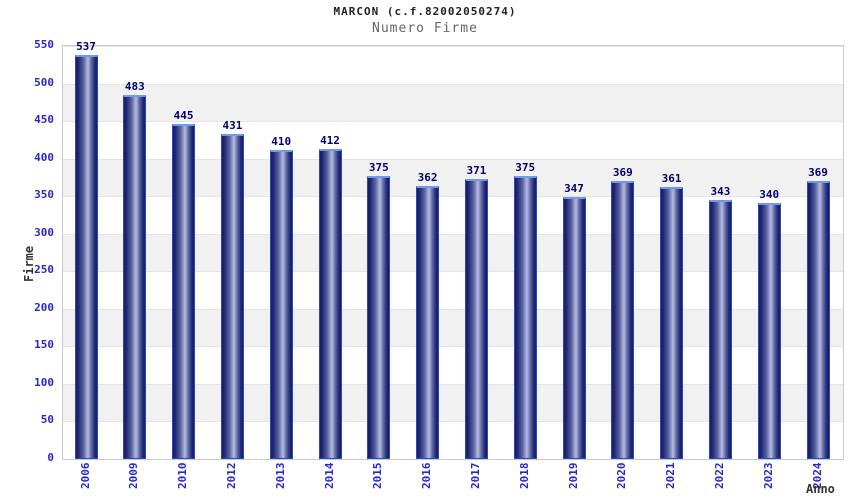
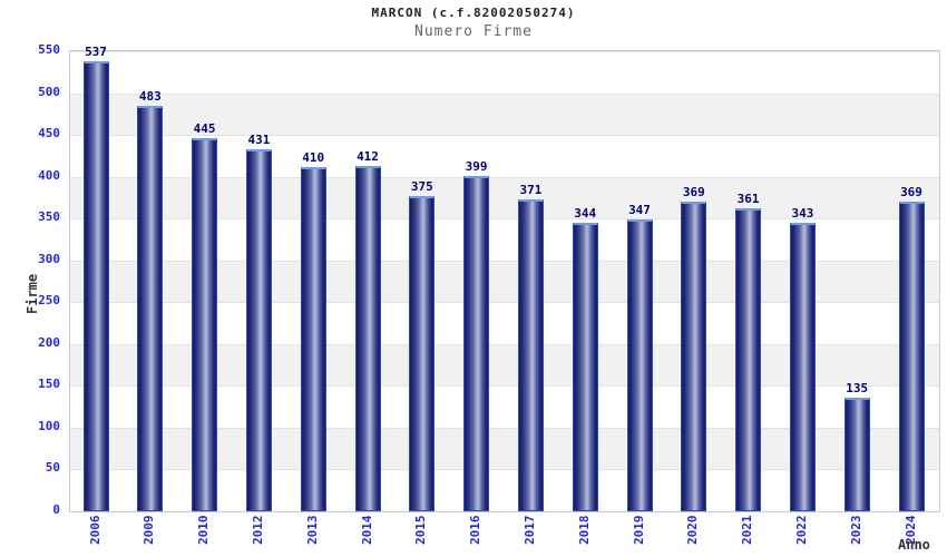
2016: 362 -> 399
2018: 375 -> 344
2023: 340 -> 135
